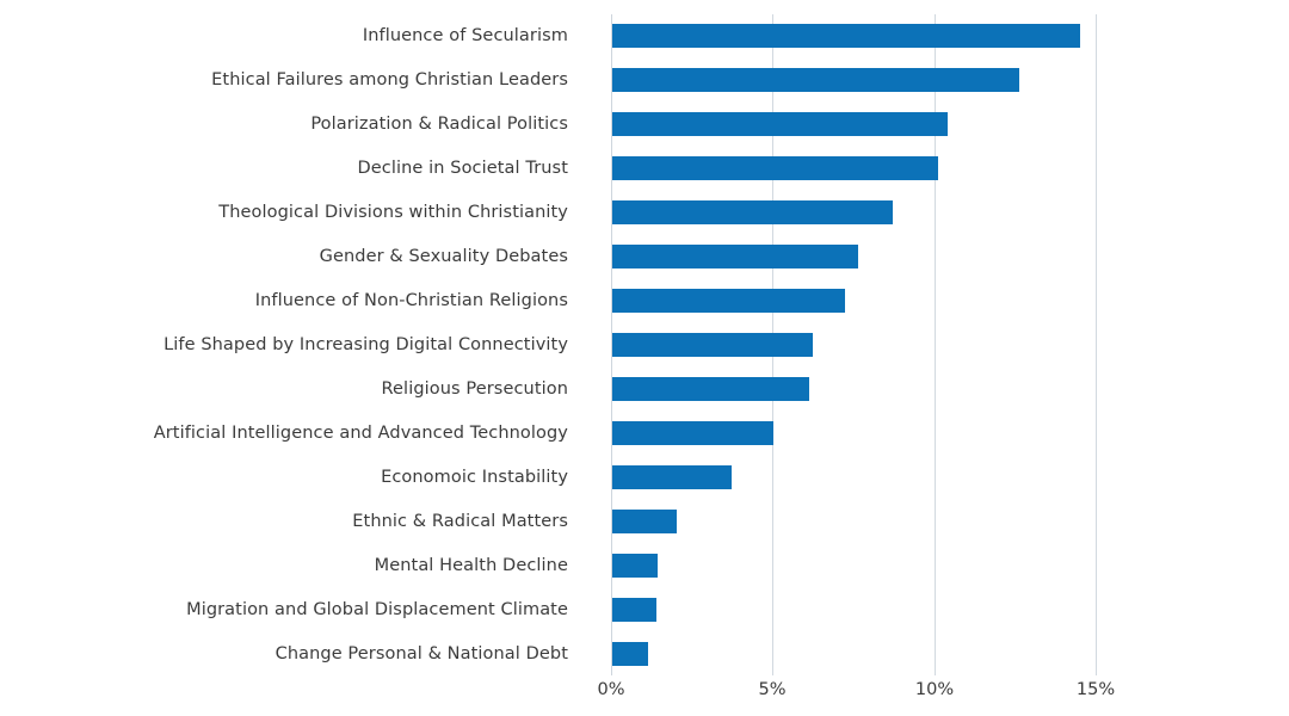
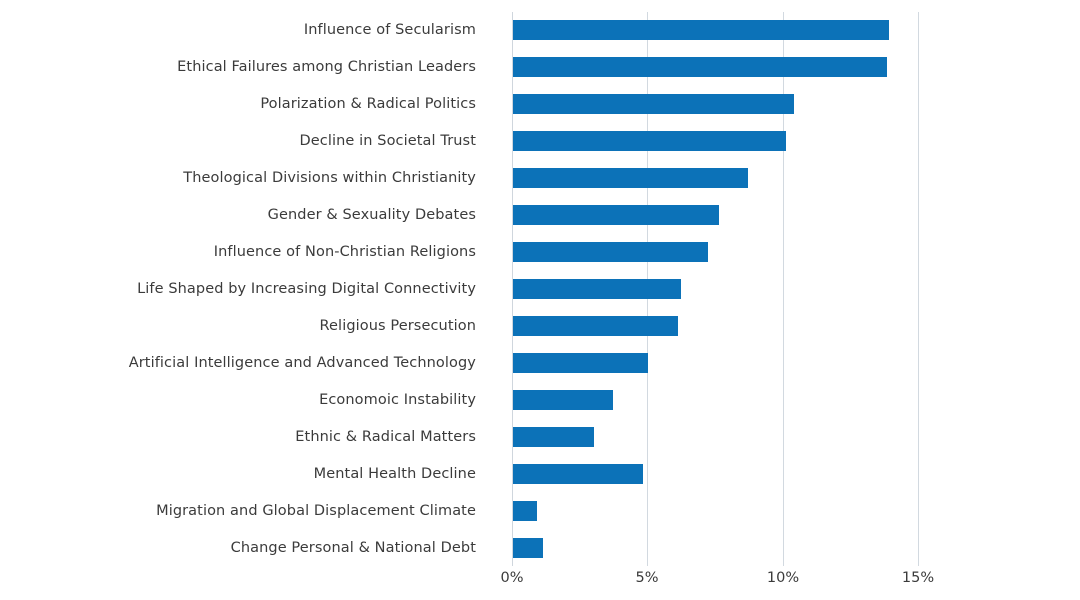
Influence of Secularism: 14.5% -> 13.9%
Ethical Failures among Christian Leaders: 12.6% -> 13.8%
Ethnic & Radical Matters: 2.0% -> 3.0%
Mental Health Decline: 1.4% -> 4.8%
Migration and Global Displacement Climate: 1.4% -> 0.9%
